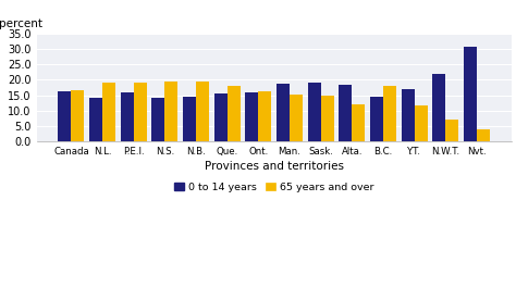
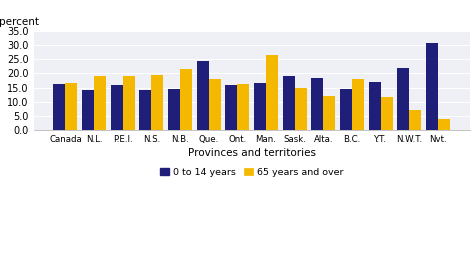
65 years and over/N.B.: 19.5 -> 21.5
0 to 14 years/Que.: 15.7 -> 24.5
0 to 14 years/Man.: 18.6 -> 16.5
65 years and over/Man.: 15.1 -> 26.5
